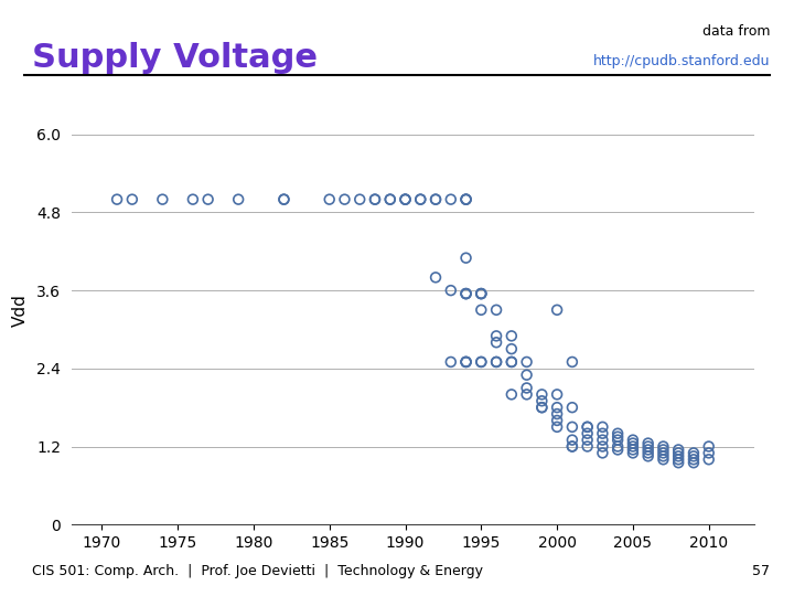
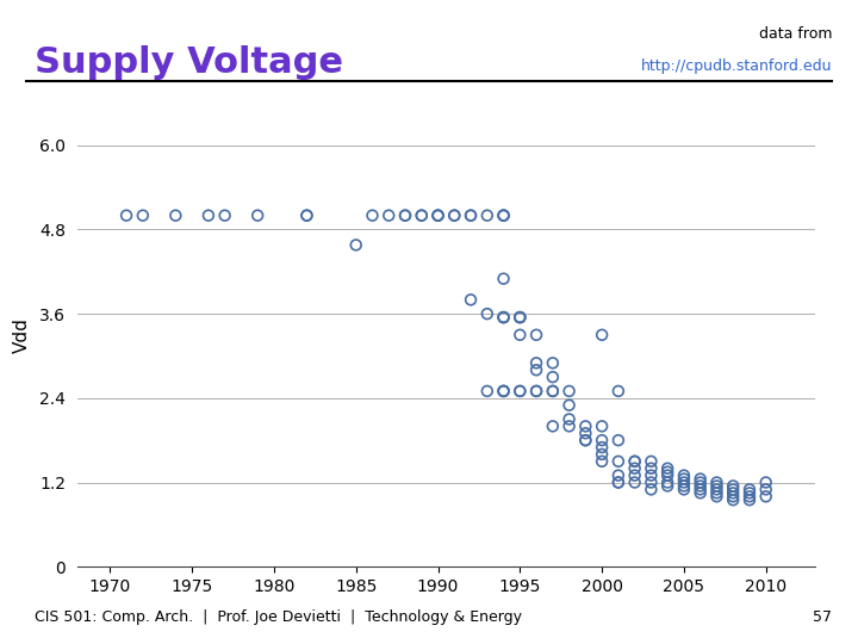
1985: 5.00 -> 4.58
